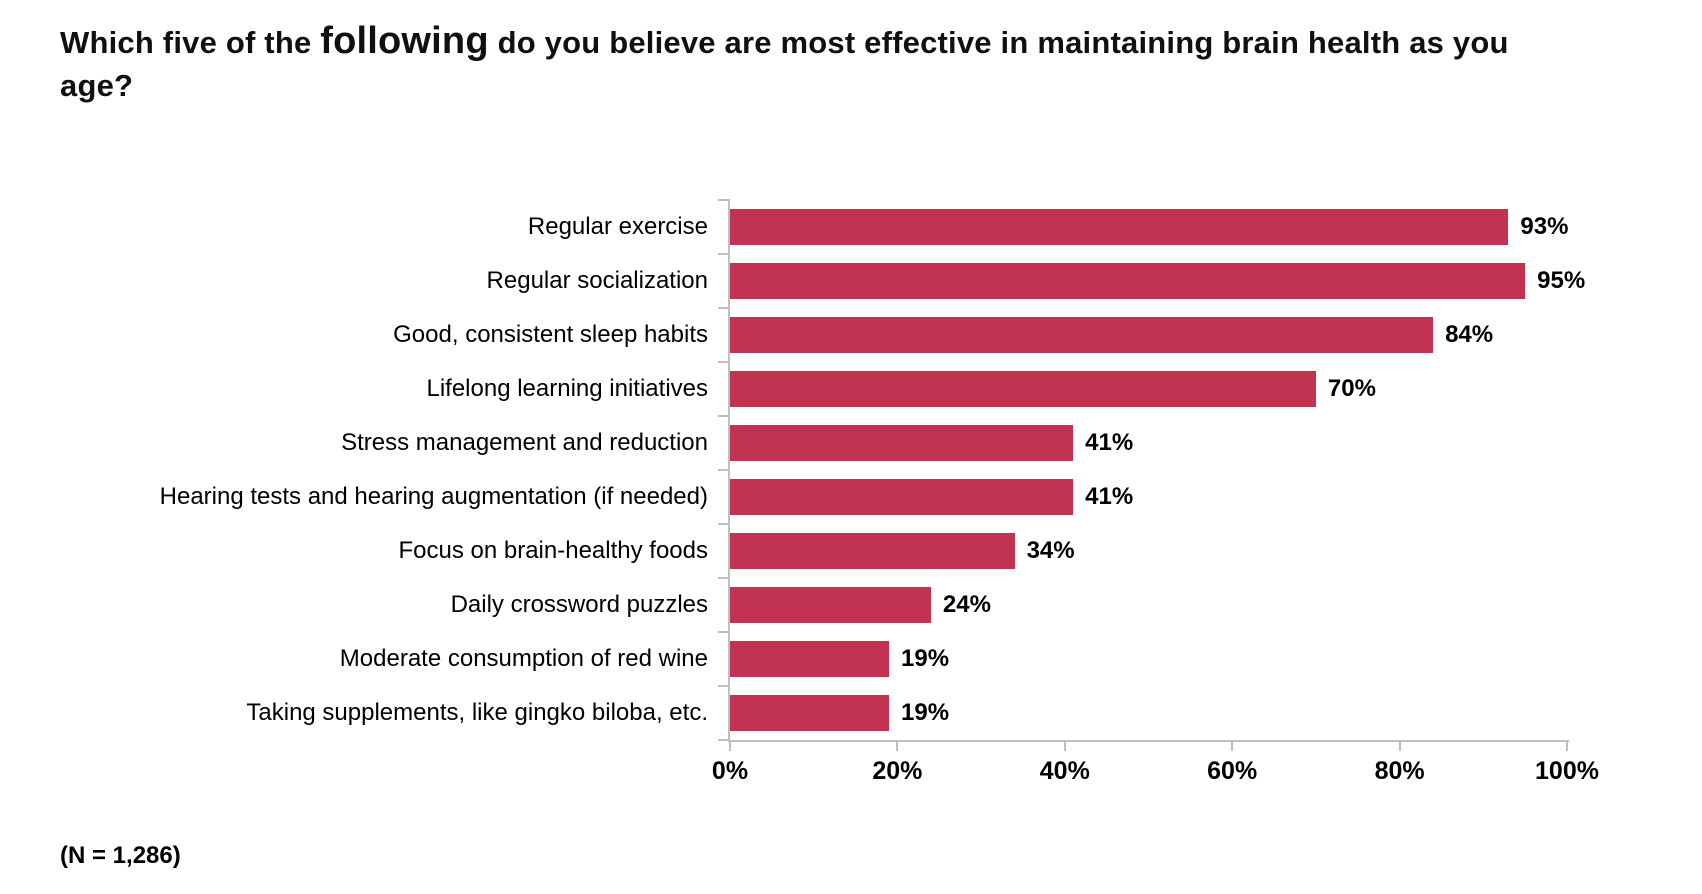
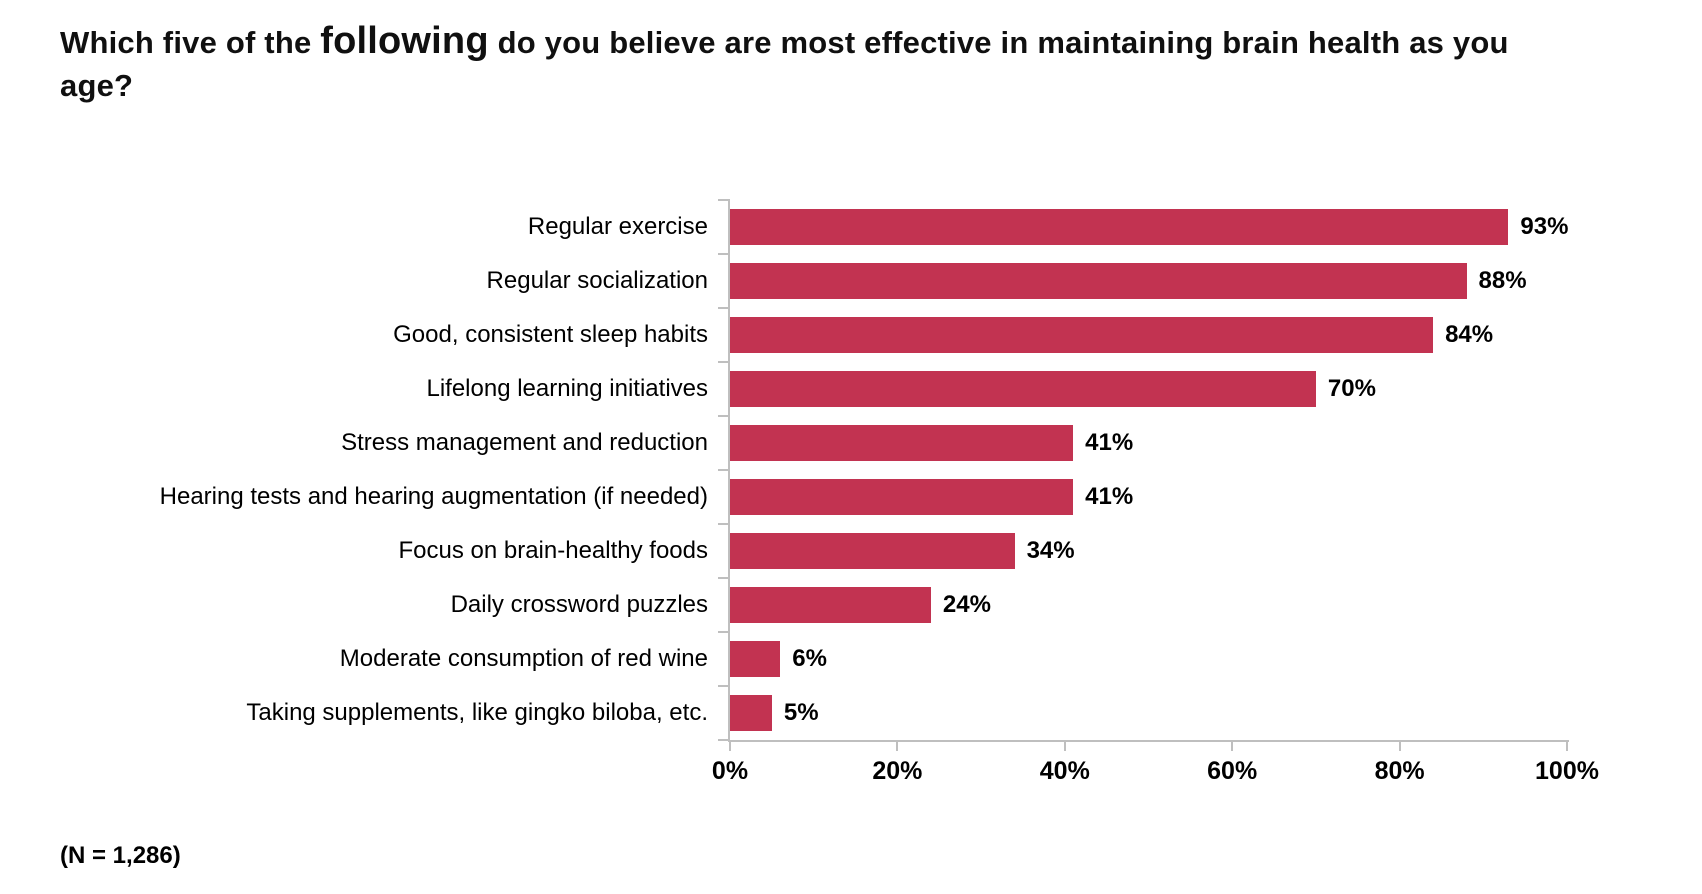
Regular socialization: 95% -> 88%
Moderate consumption of red wine: 19% -> 6%
Taking supplements, like gingko biloba, etc.: 19% -> 5%
